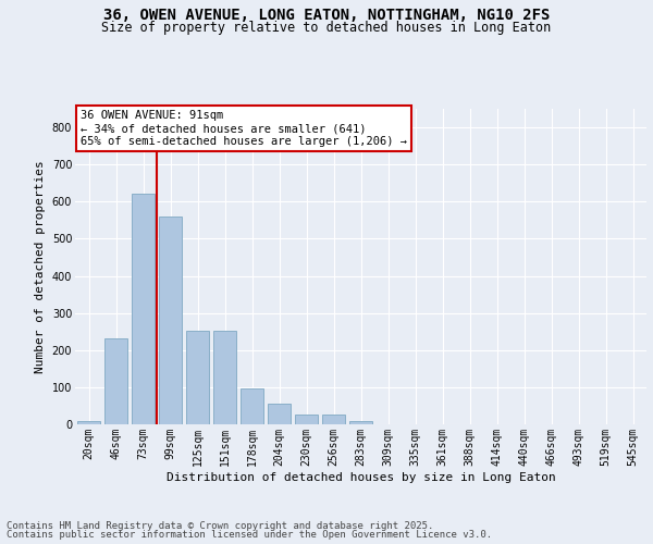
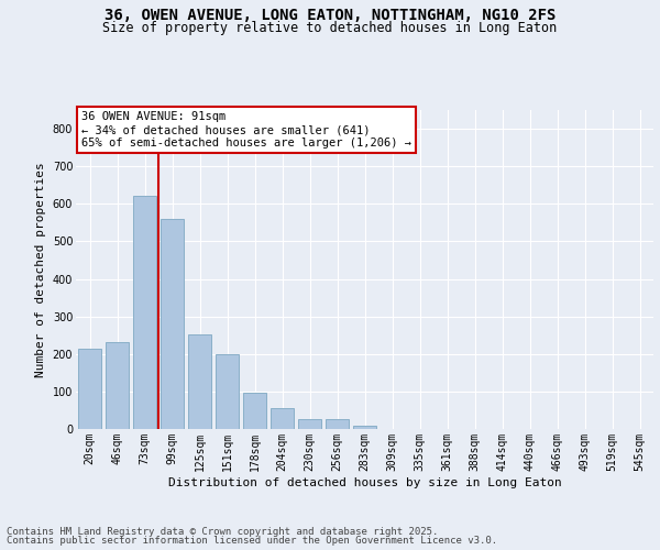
20sqm: 8 -> 215
151sqm: 252 -> 200
